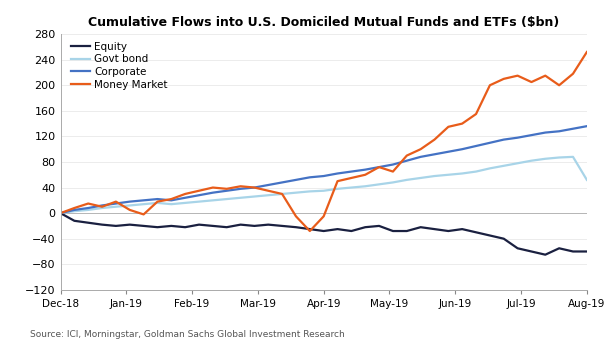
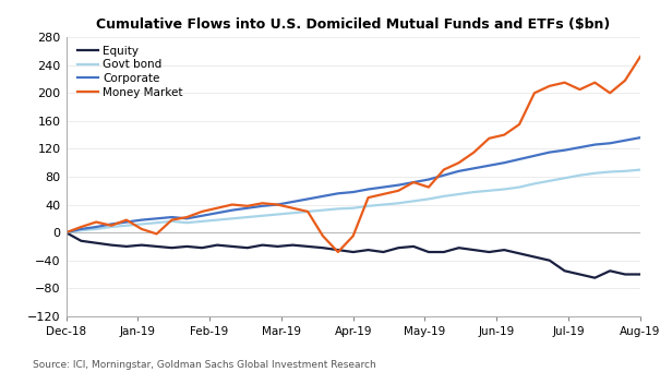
Govt bond/Aug-19: 52 -> 90
